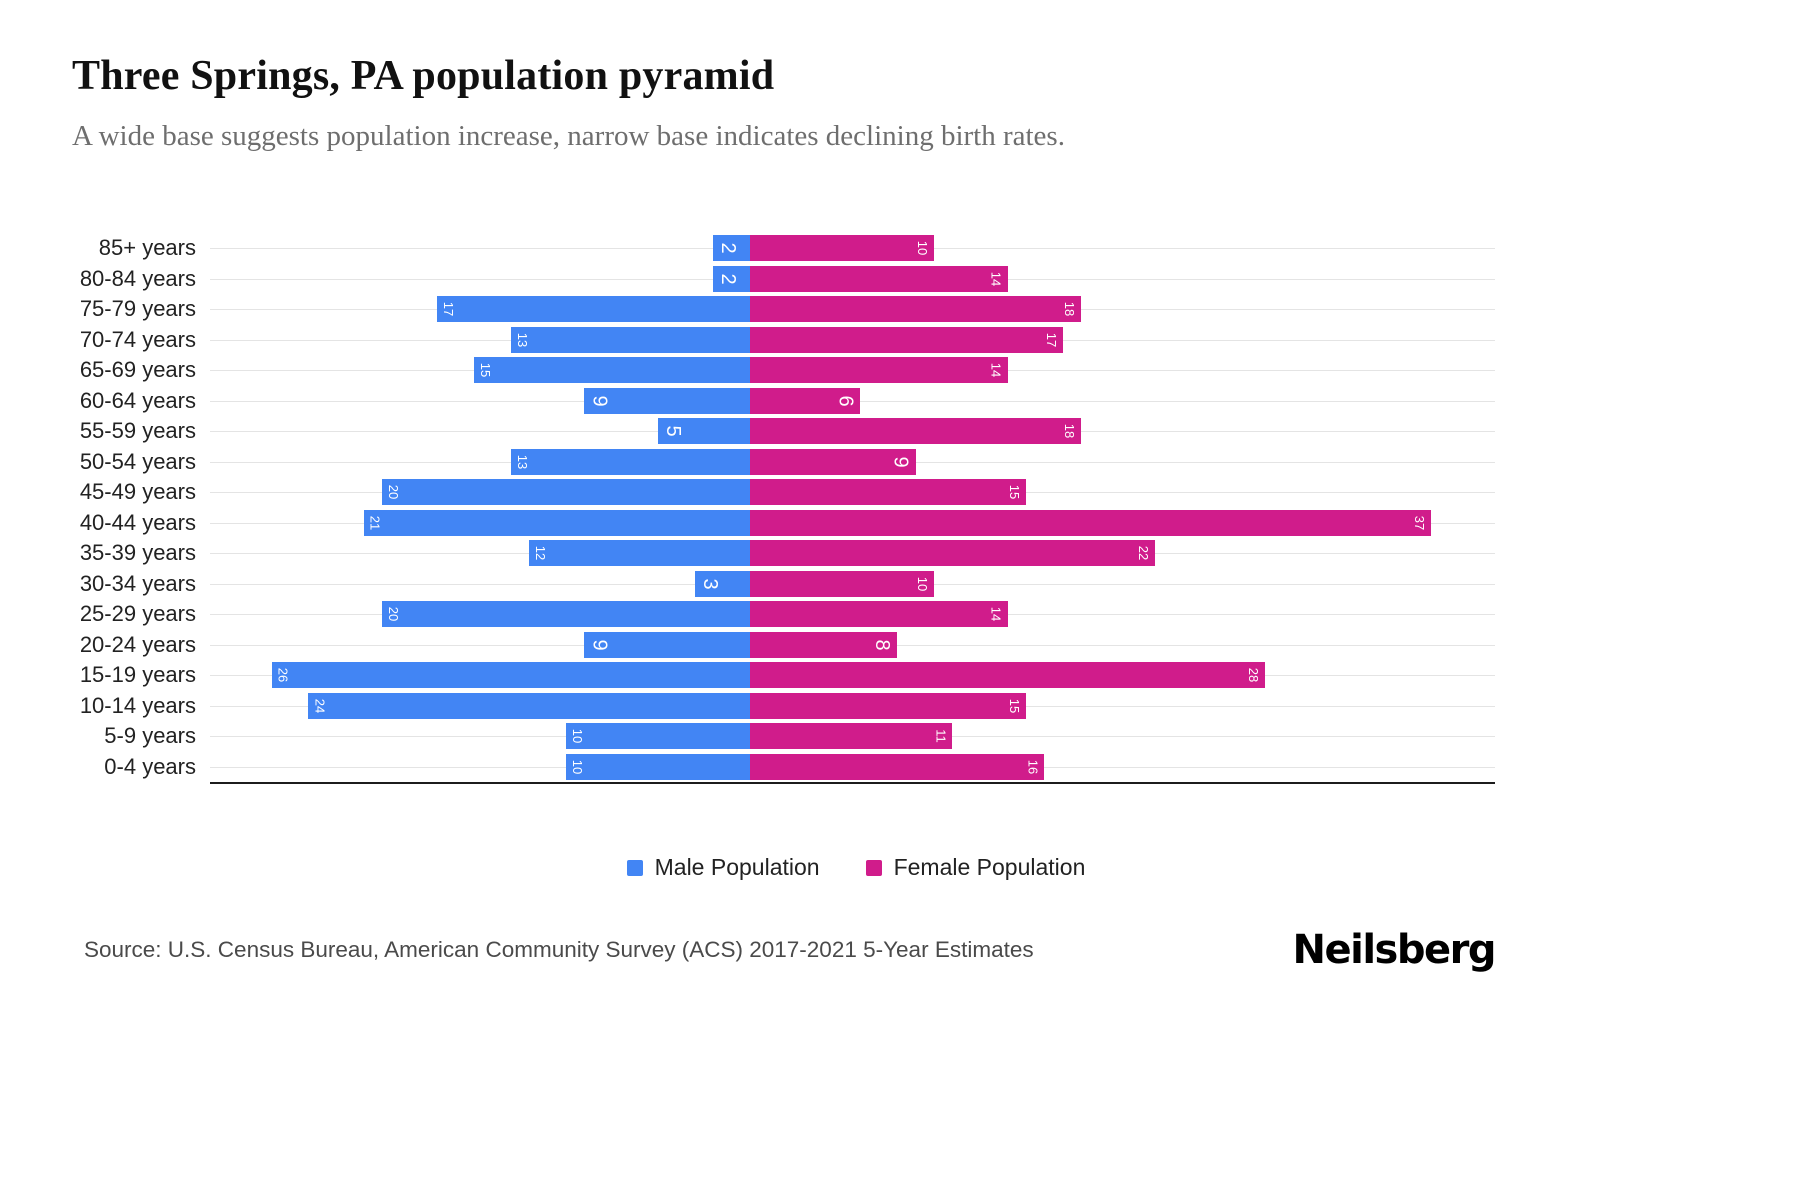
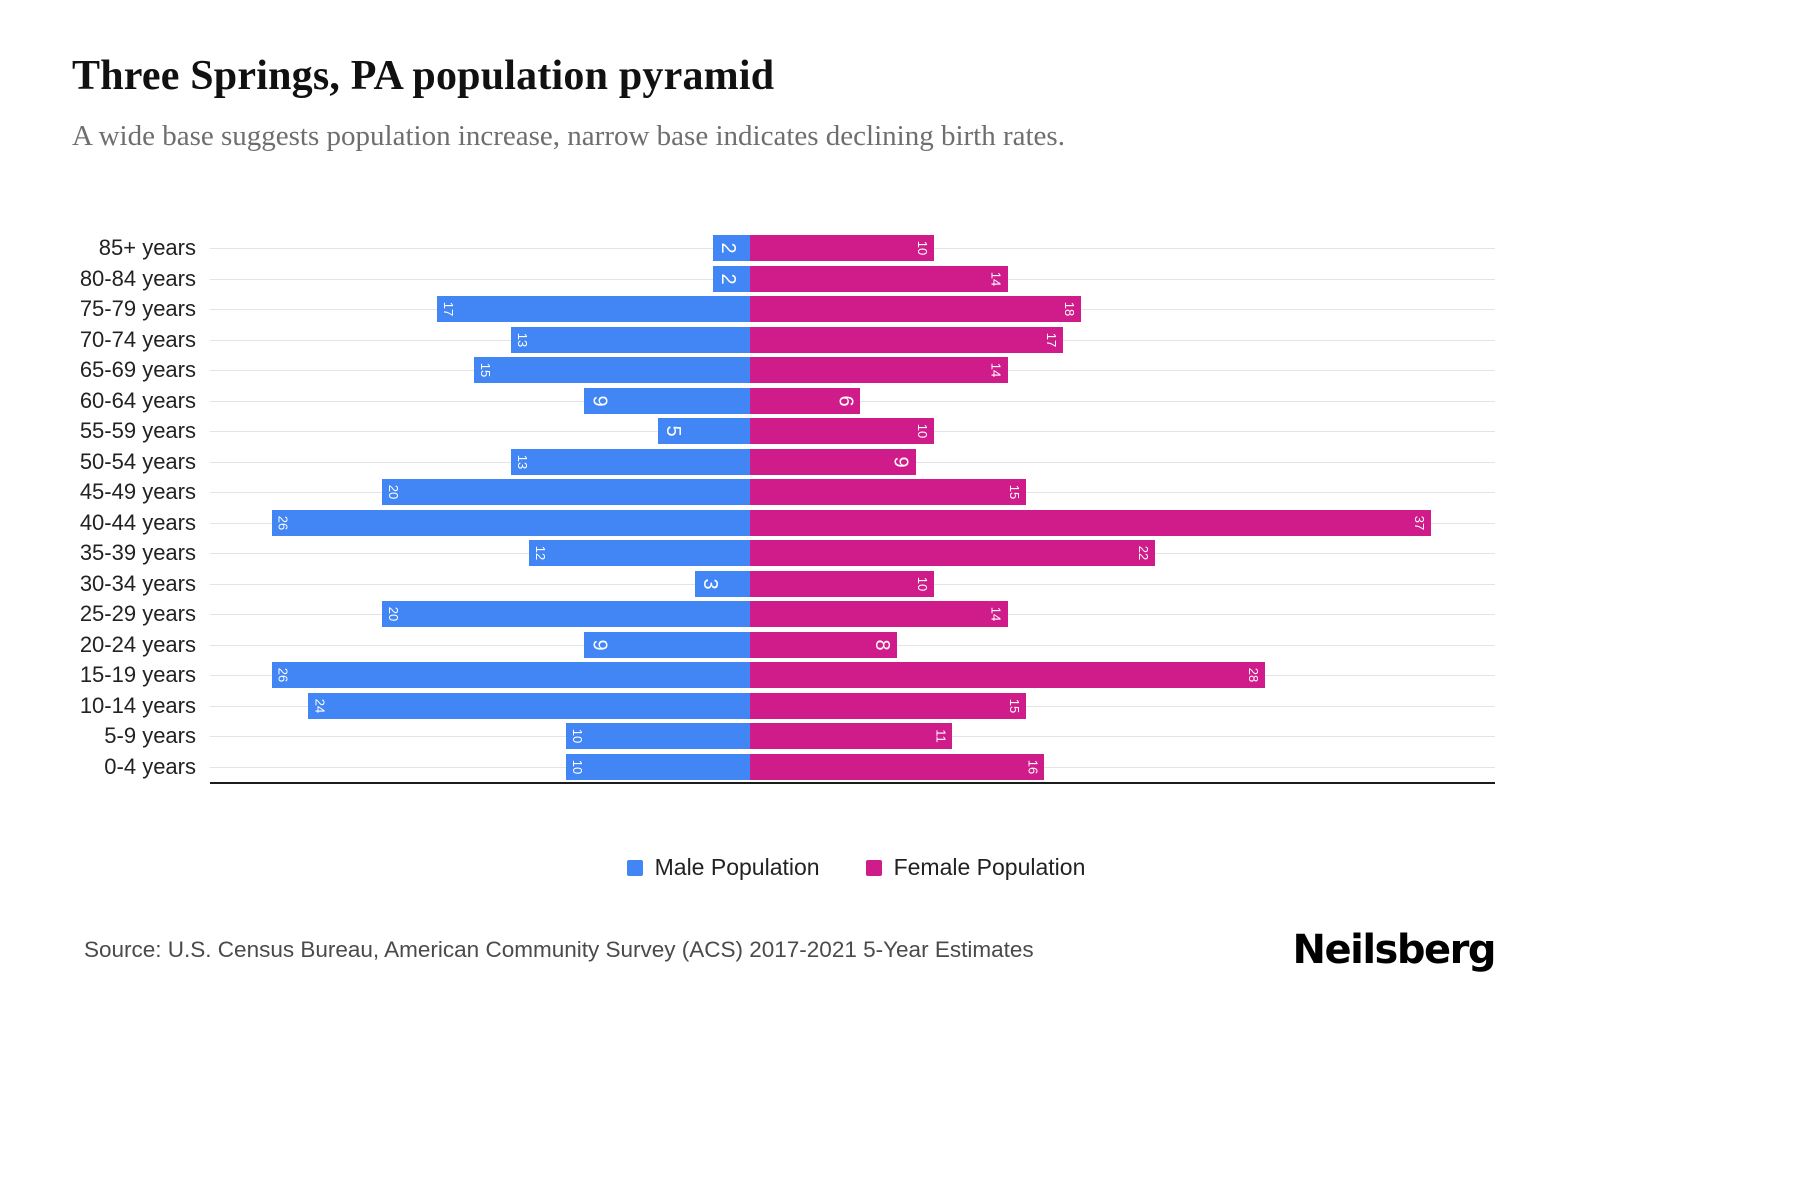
Female Population/55-59 years: 18 -> 10
Male Population/40-44 years: 21 -> 26
